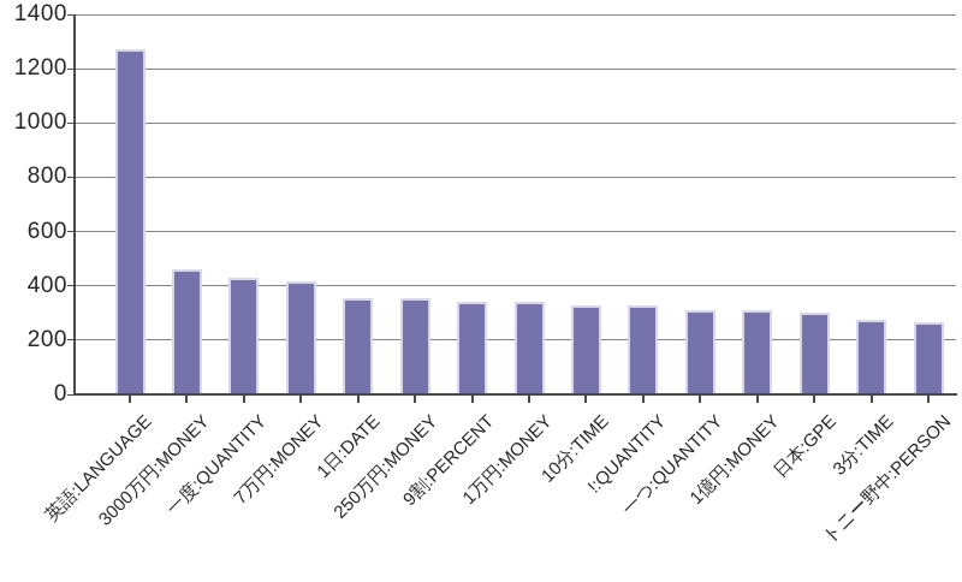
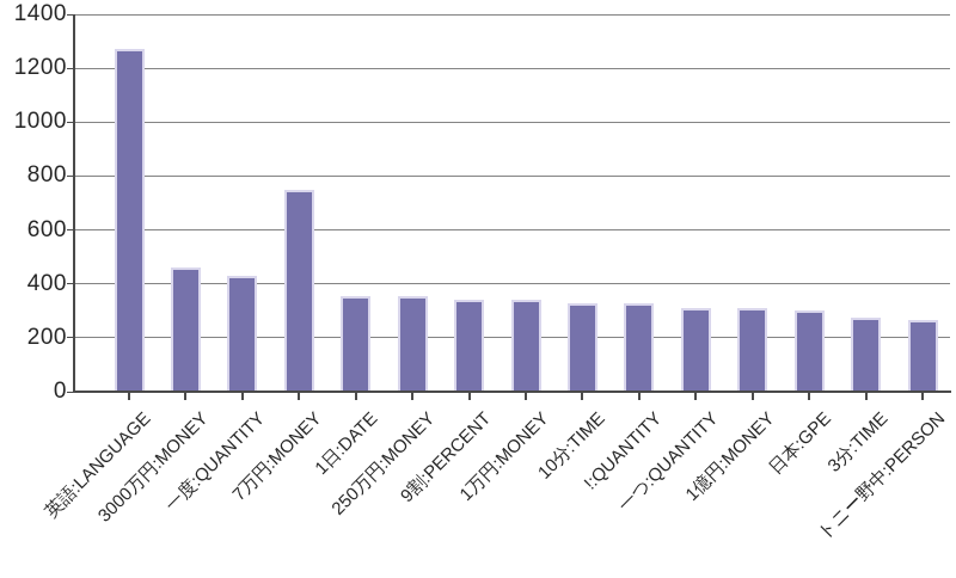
7万円:MONEY: 420 -> 750
